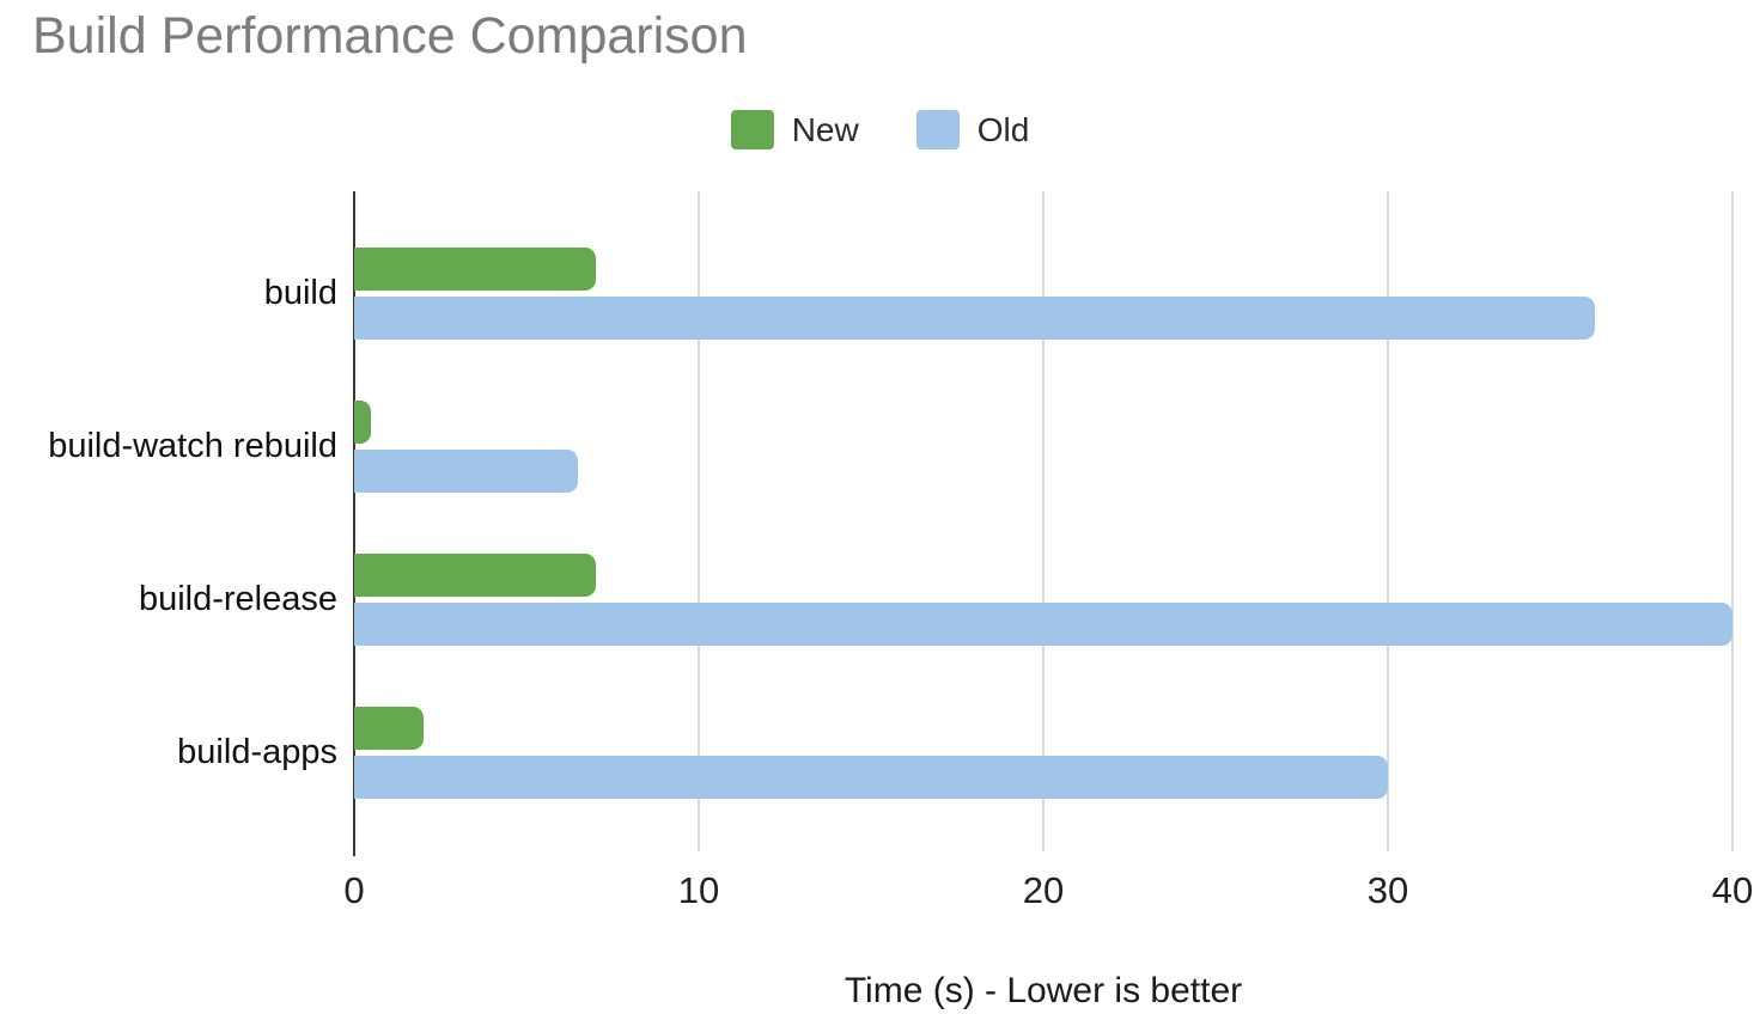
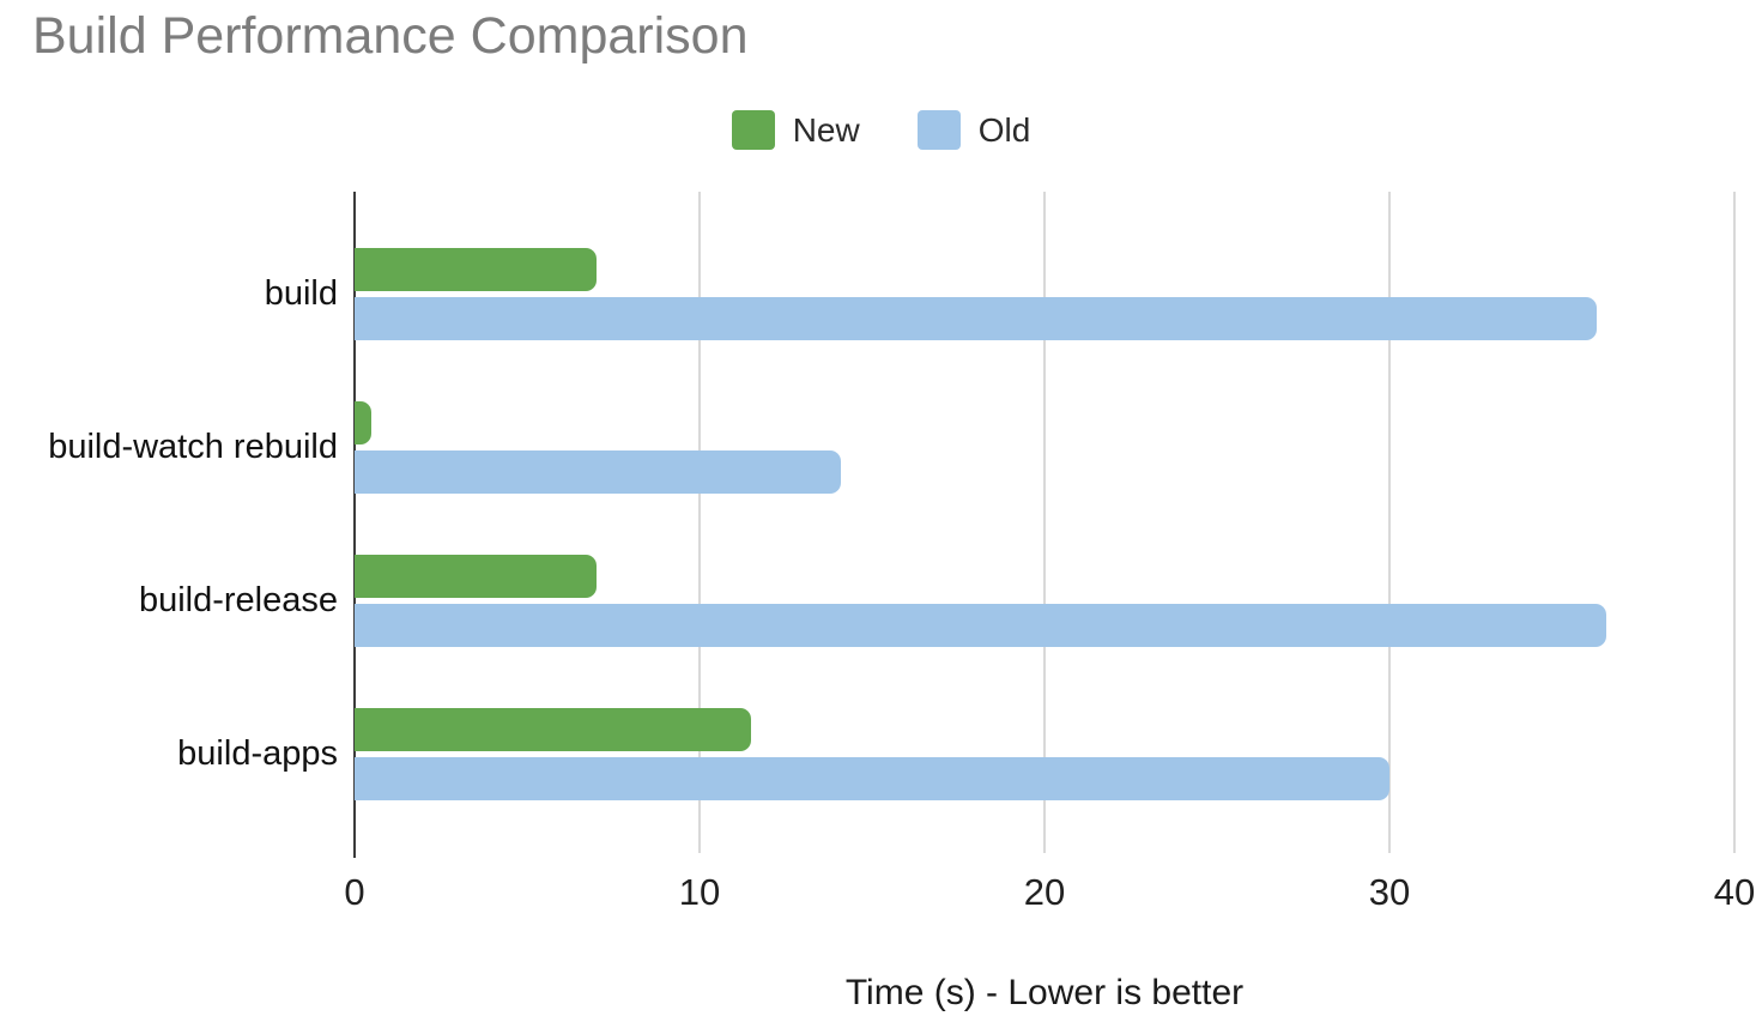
Old/build-watch rebuild: 6.5 -> 14.1
Old/build-release: 40.0 -> 36.3
New/build-apps: 2.0 -> 11.5
